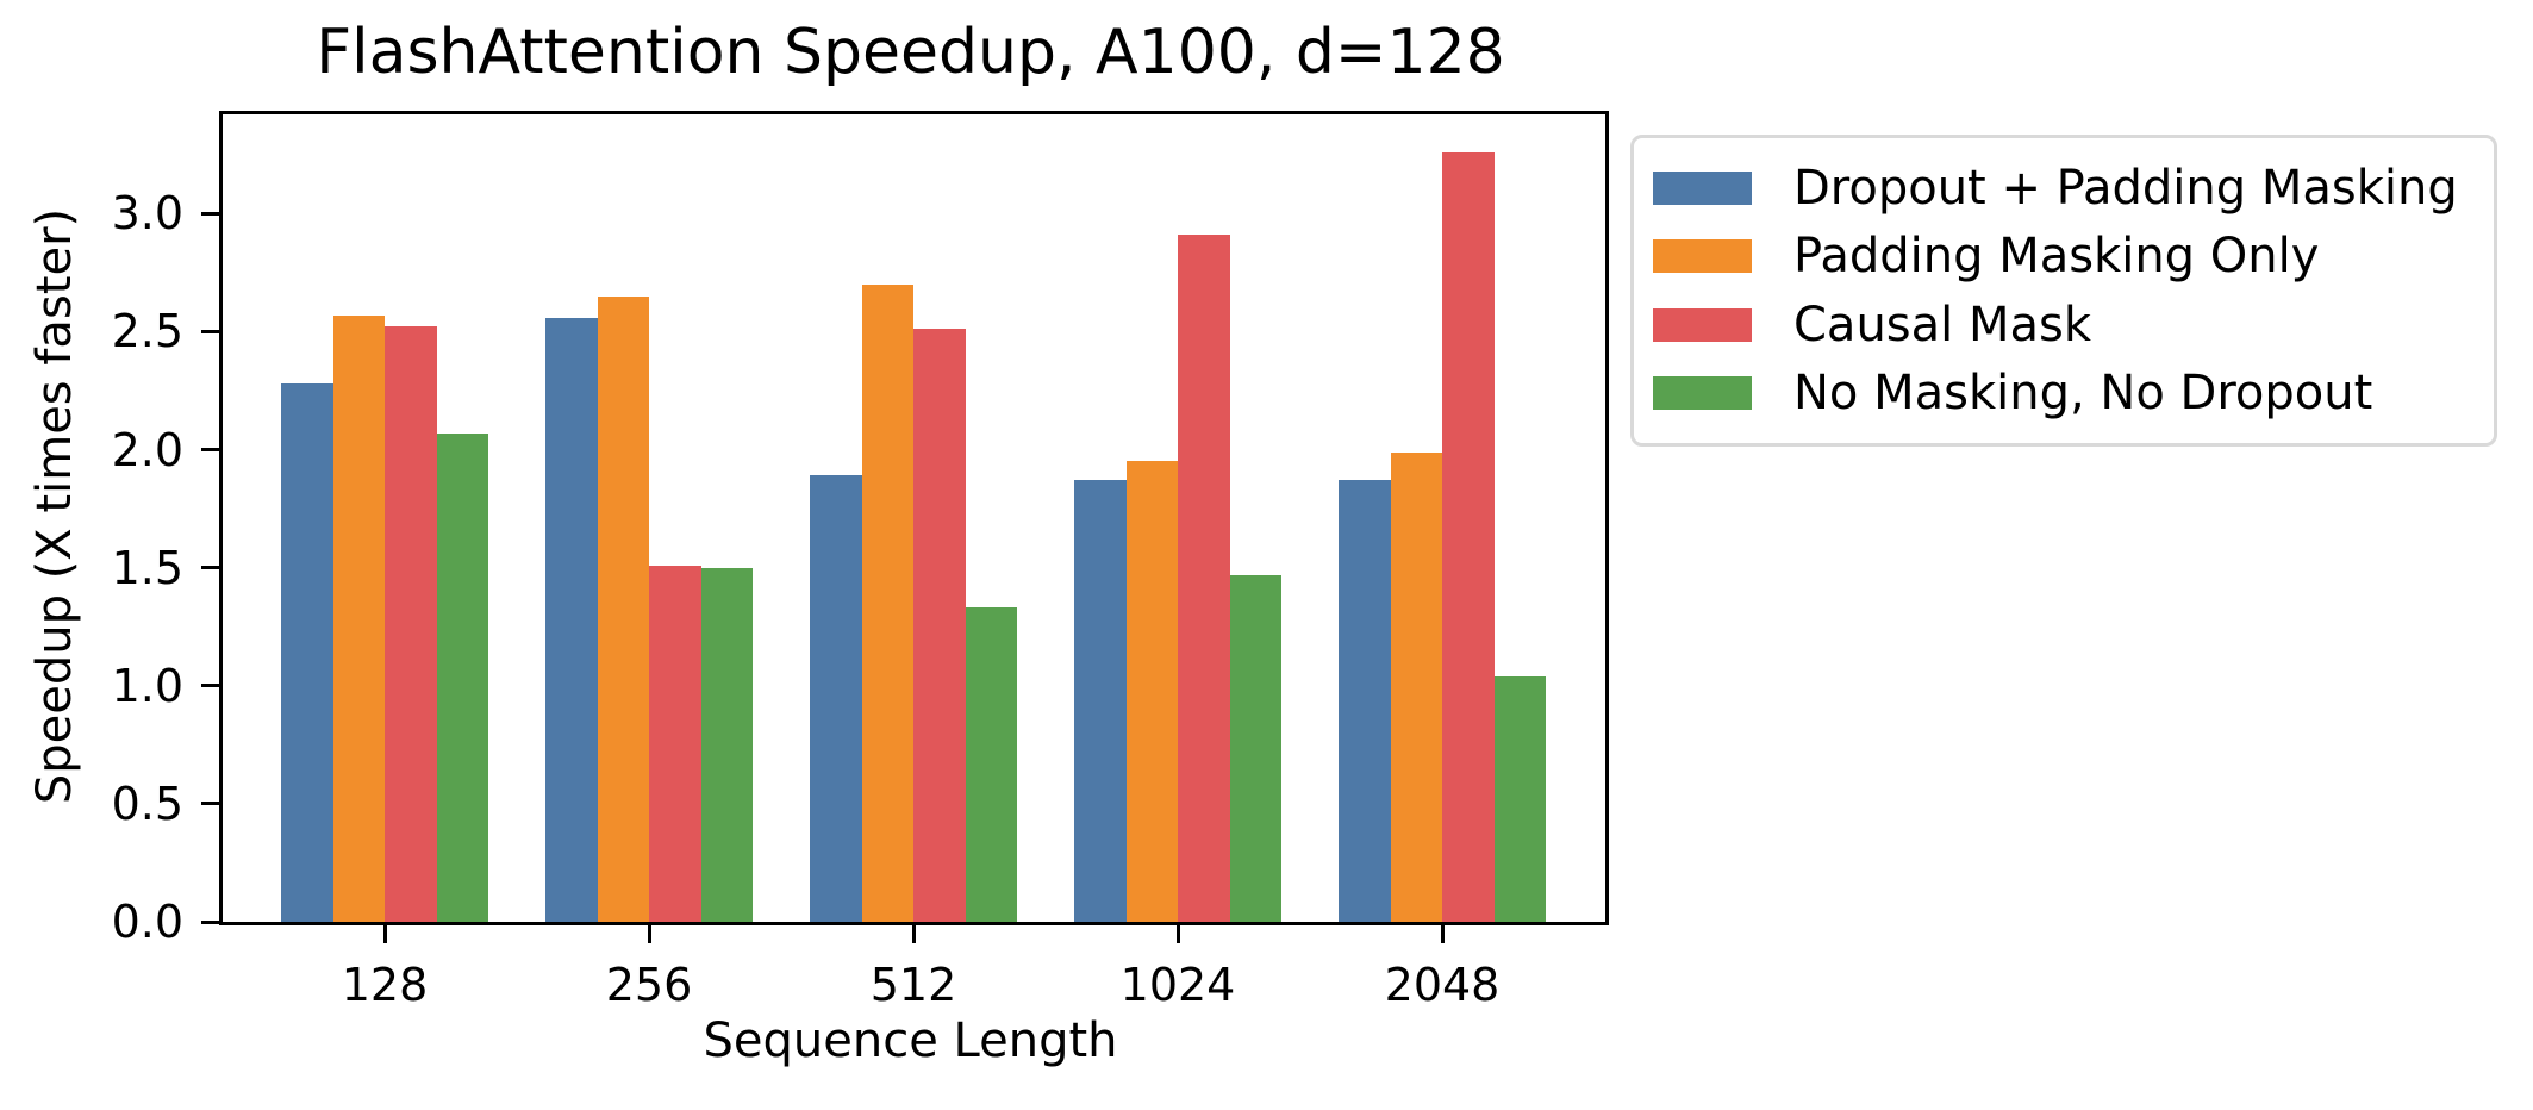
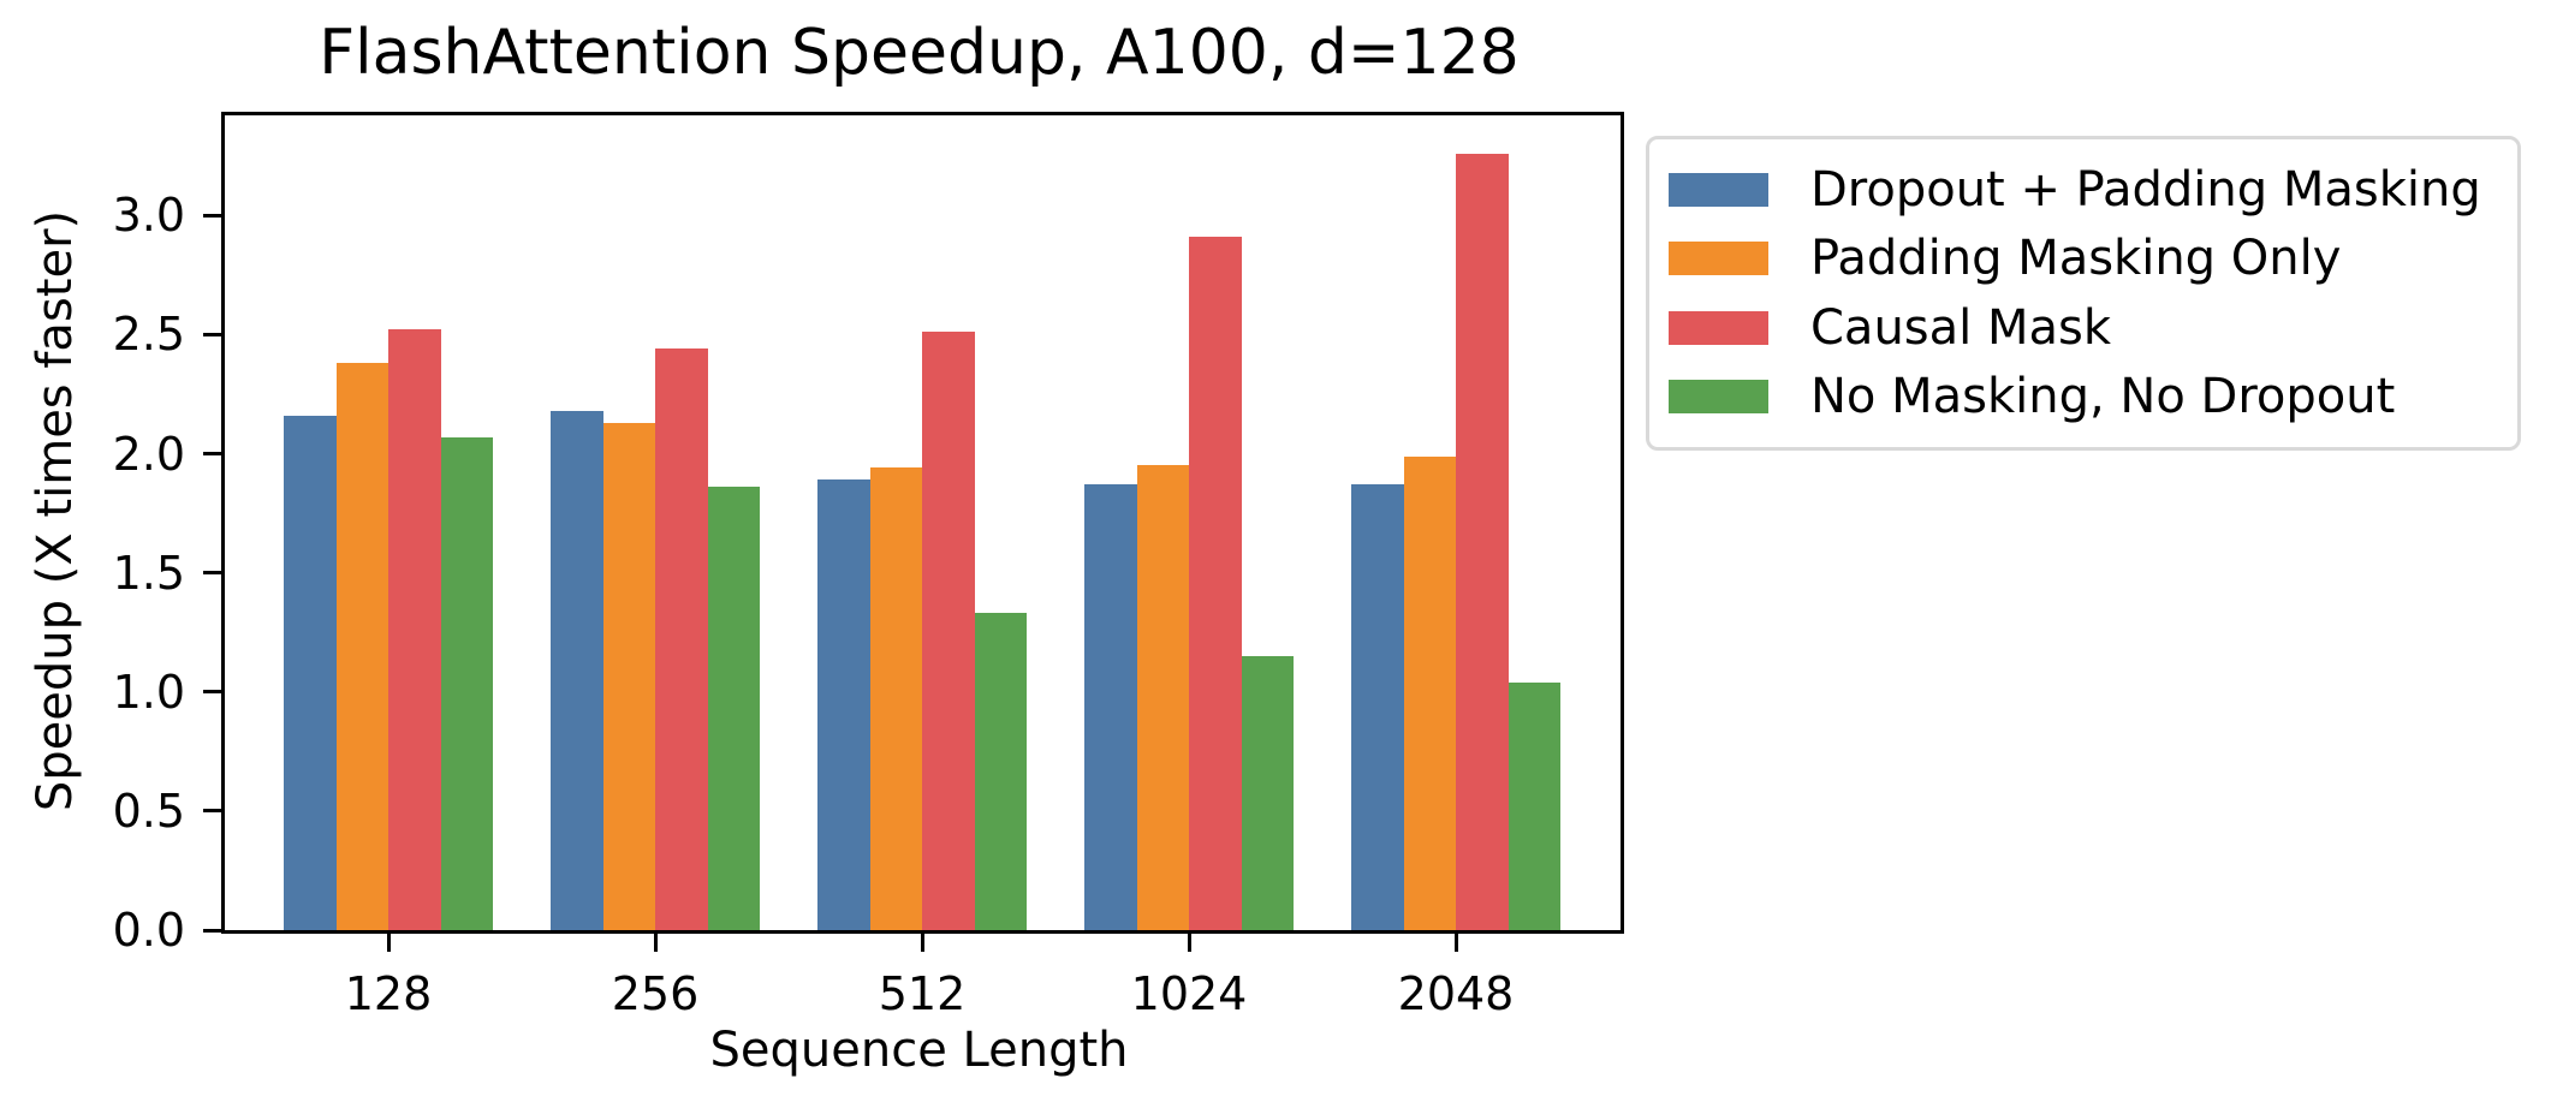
Dropout + Padding Masking/128: 2.28 -> 2.16
Padding Masking Only/128: 2.57 -> 2.38
Dropout + Padding Masking/256: 2.56 -> 2.18
Padding Masking Only/256: 2.65 -> 2.13
Causal Mask/256: 1.51 -> 2.44
No Masking, No Dropout/256: 1.50 -> 1.86
Padding Masking Only/512: 2.70 -> 1.94
No Masking, No Dropout/1024: 1.47 -> 1.15
